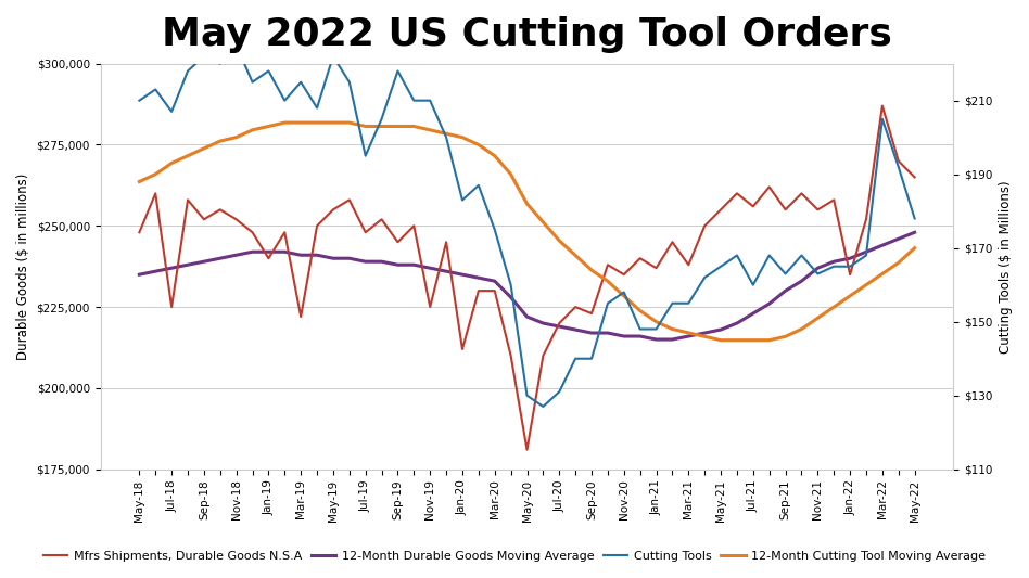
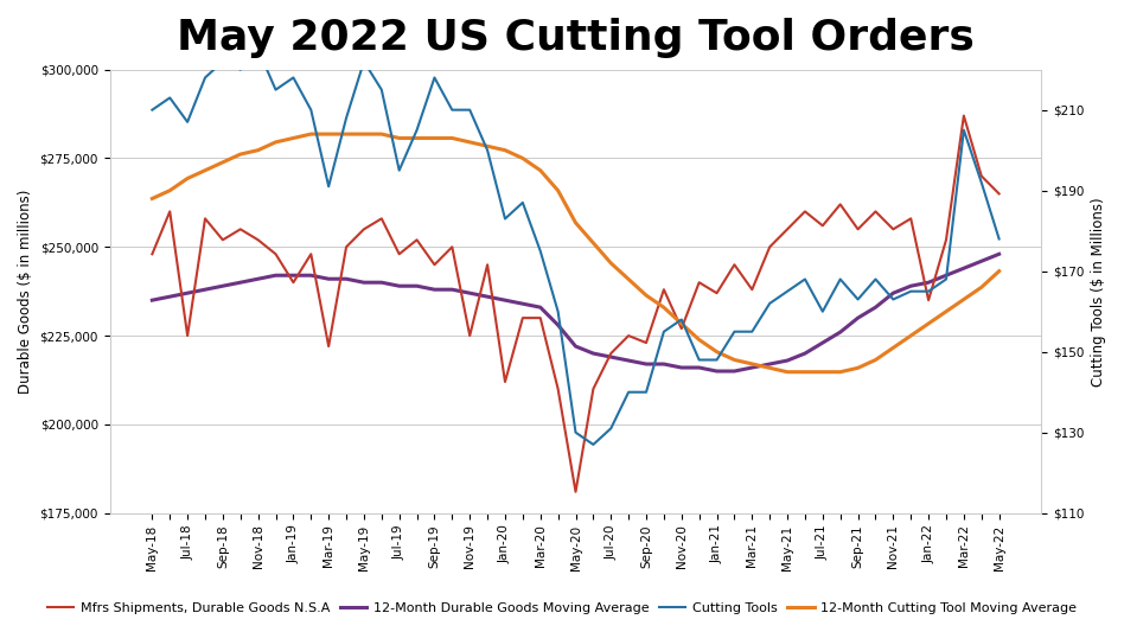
Cutting Tools/Mar-19: $215 -> $191
Mfrs Shipments, Durable Goods N.S.A/Nov-20: $235,000 -> $227,000
